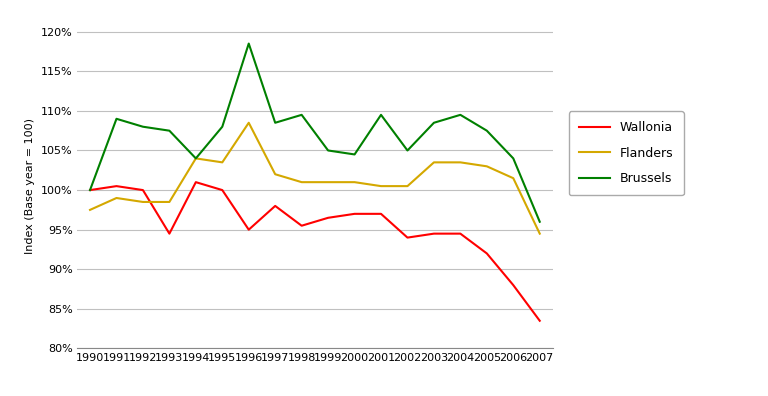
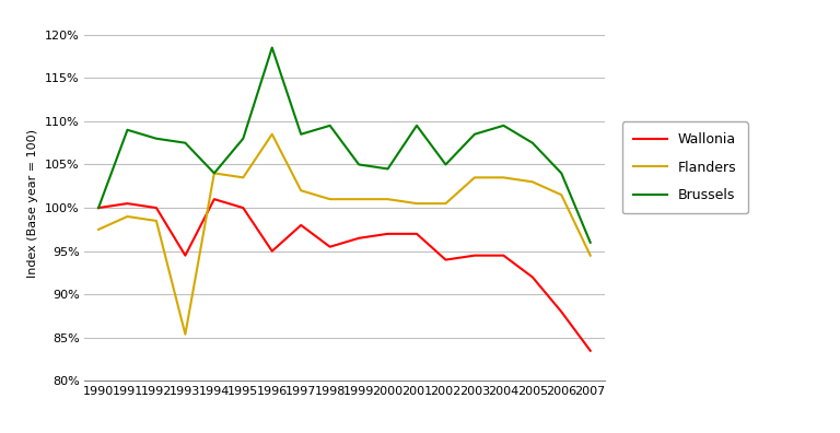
Flanders/1993: 98.5% -> 85.4%
